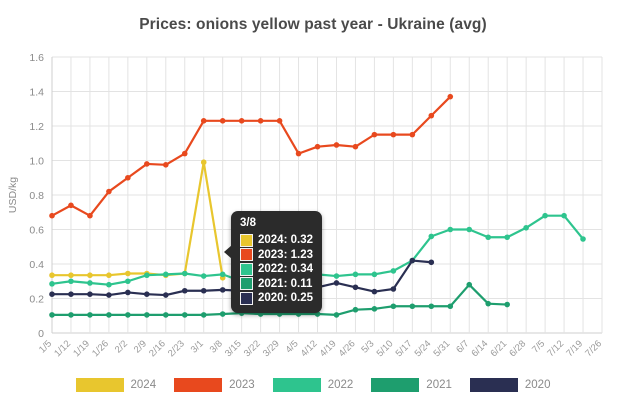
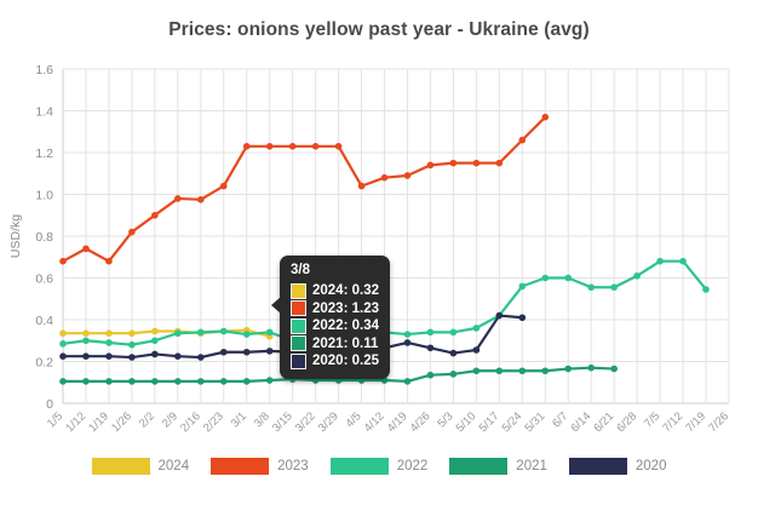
2024/3/1: 0.99 -> 0.35
2023/4/26: 1.08 -> 1.14
2021/6/7: 0.28 -> 0.17
